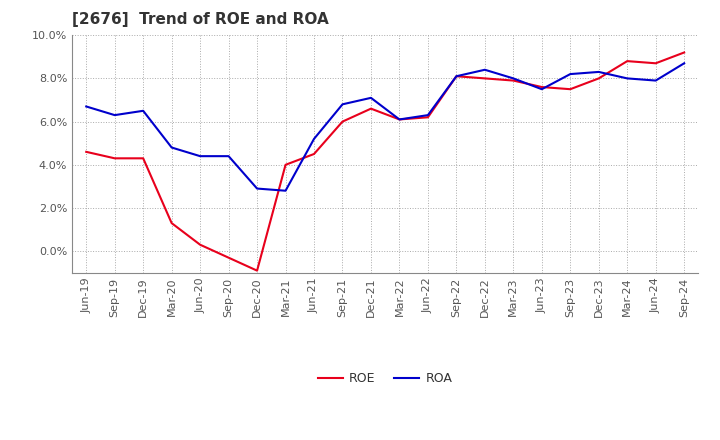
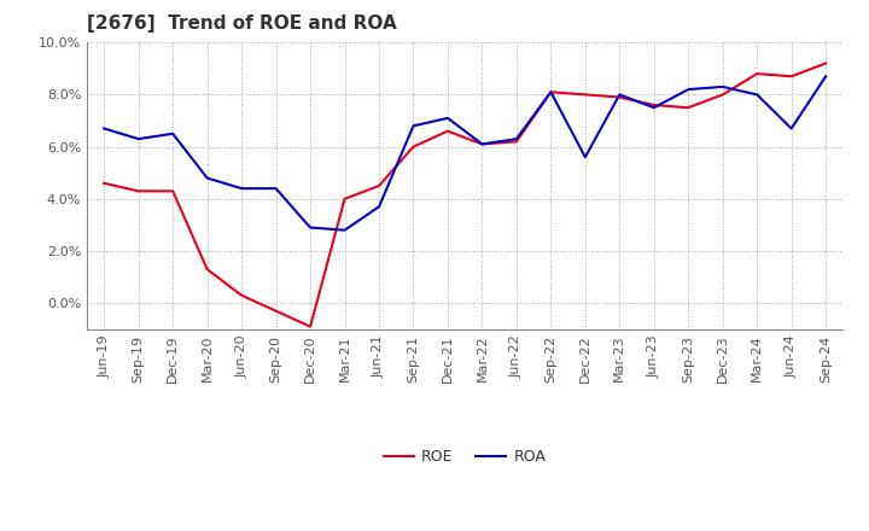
ROA/Jun-21: 5.2% -> 3.7%
ROA/Dec-22: 8.4% -> 5.6%
ROA/Jun-24: 7.9% -> 6.7%
